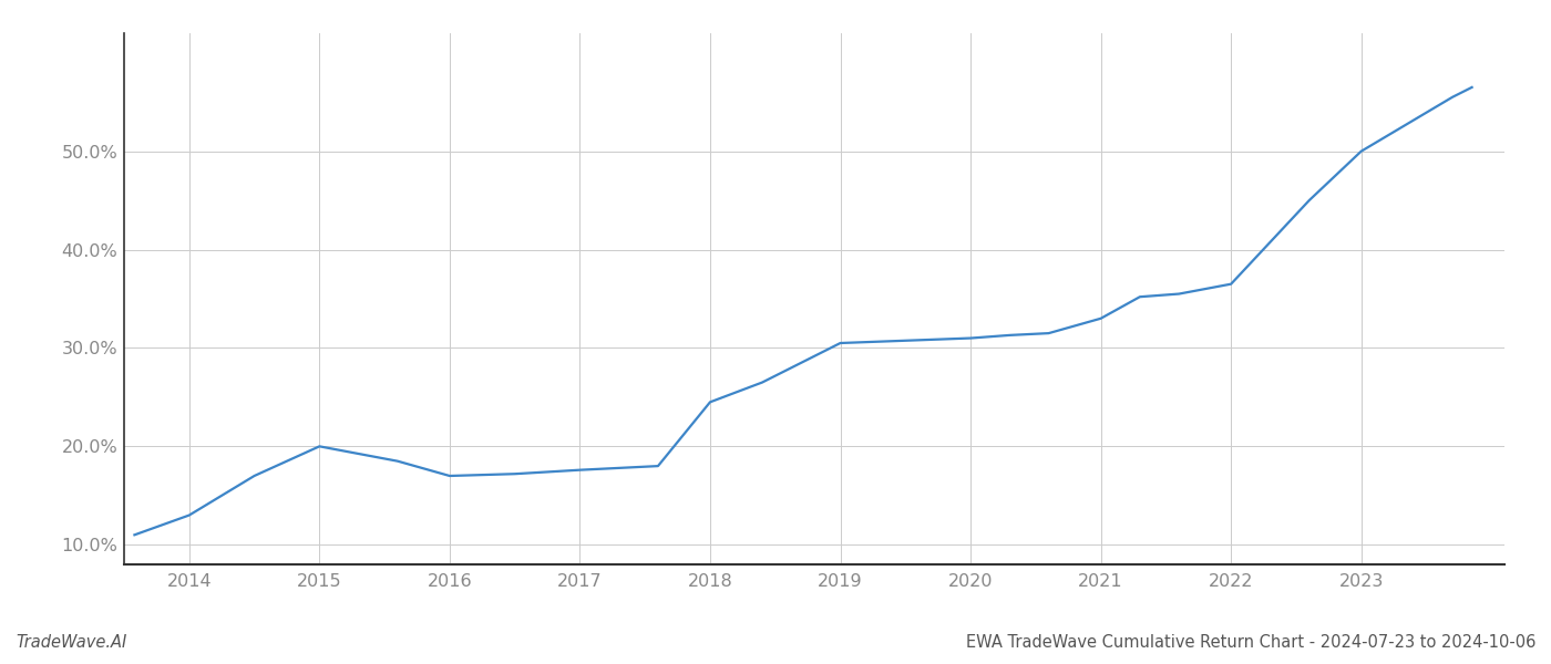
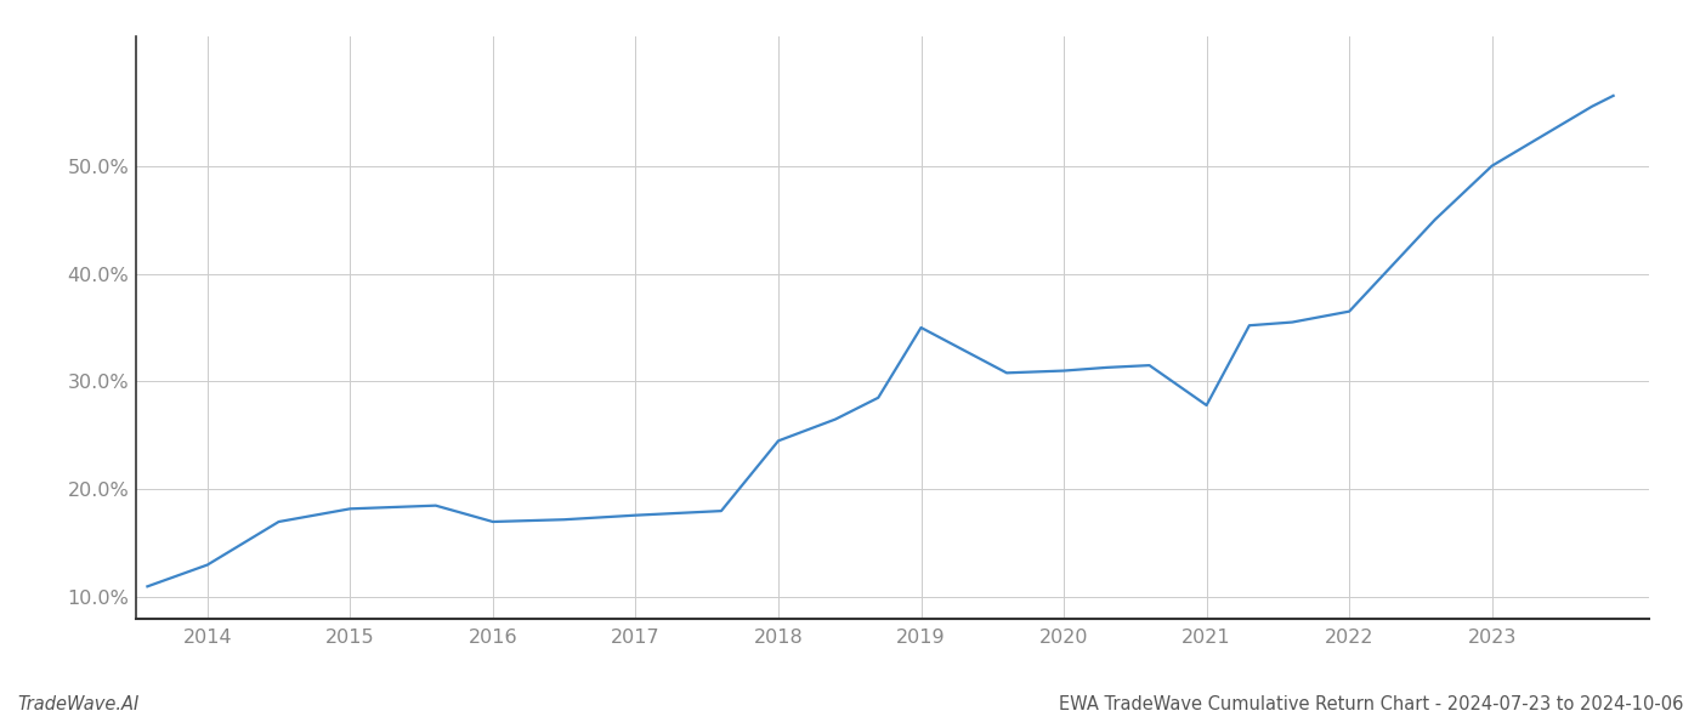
2015: 20.0% -> 18.2%
2019: 30.5% -> 35.0%
2021: 33.0% -> 27.8%
